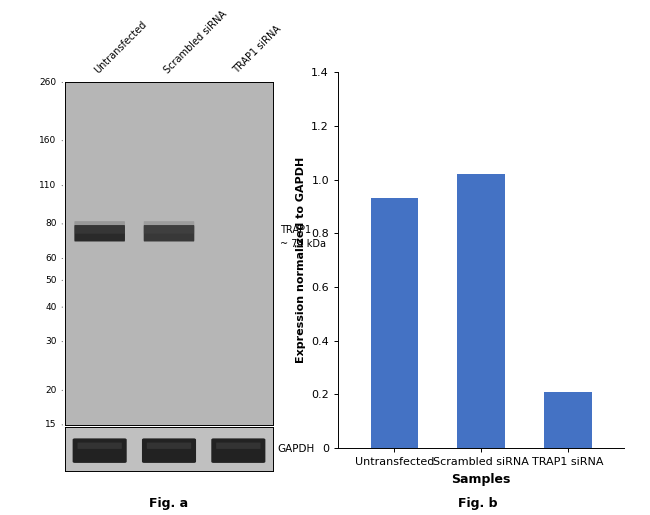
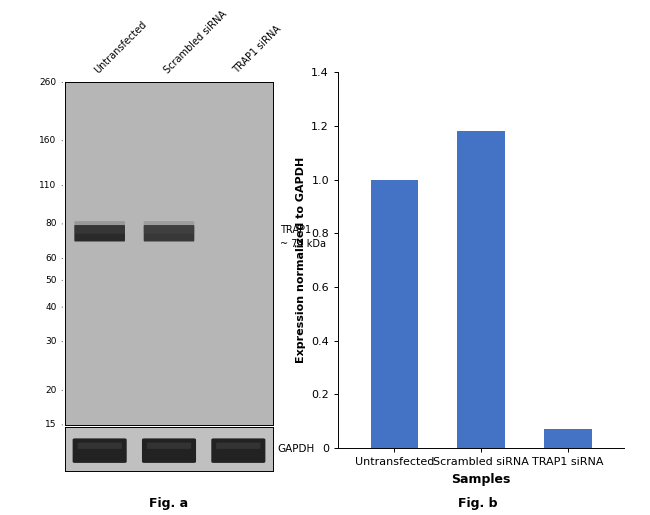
Untransfected: 0.93 -> 1.00
Scrambled siRNA: 1.02 -> 1.18
TRAP1 siRNA: 0.21 -> 0.07
